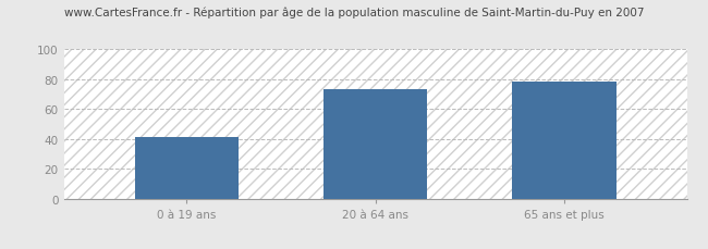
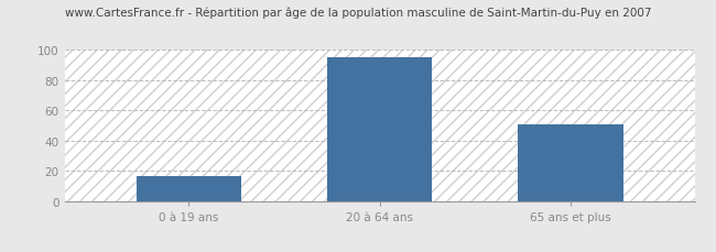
0 à 19 ans: 41 -> 17
20 à 64 ans: 73 -> 95
65 ans et plus: 78 -> 51
